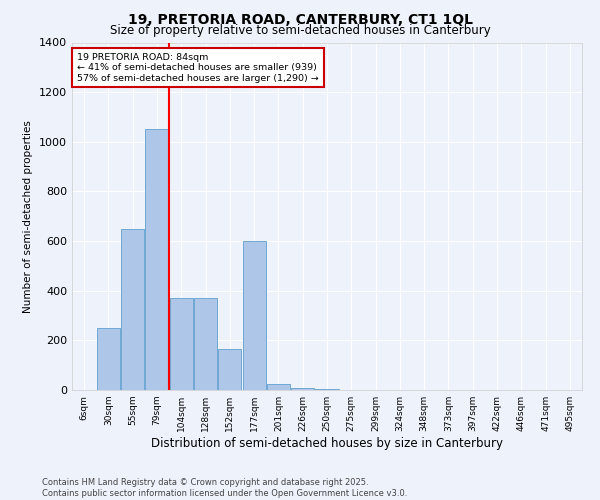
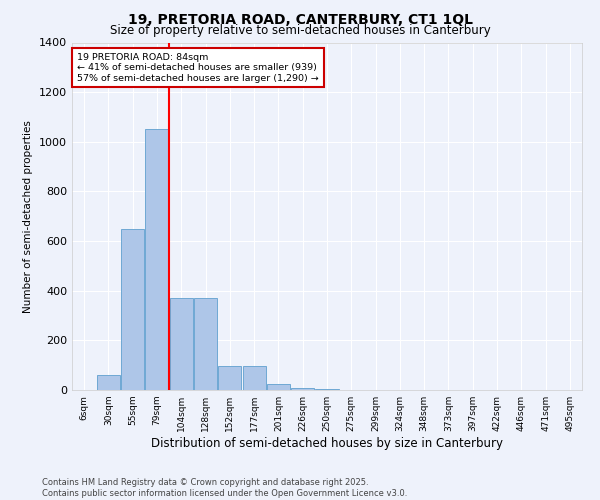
30sqm: 250 -> 60
152sqm: 165 -> 95
177sqm: 600 -> 95
